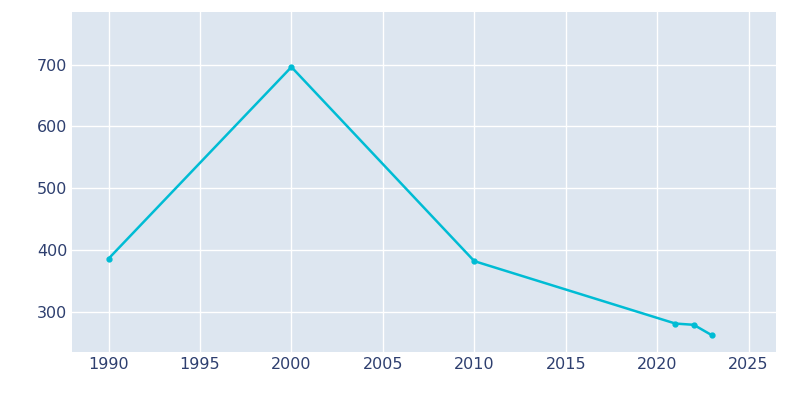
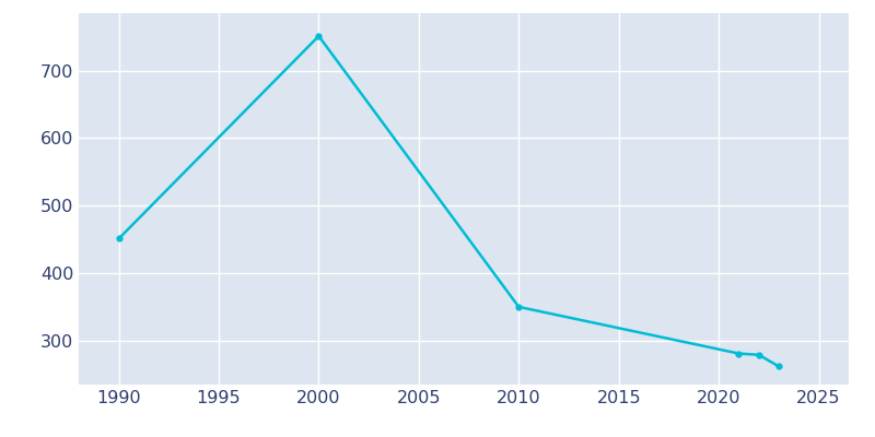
1990: 386 -> 451
2000: 696 -> 751
2010: 382 -> 350
